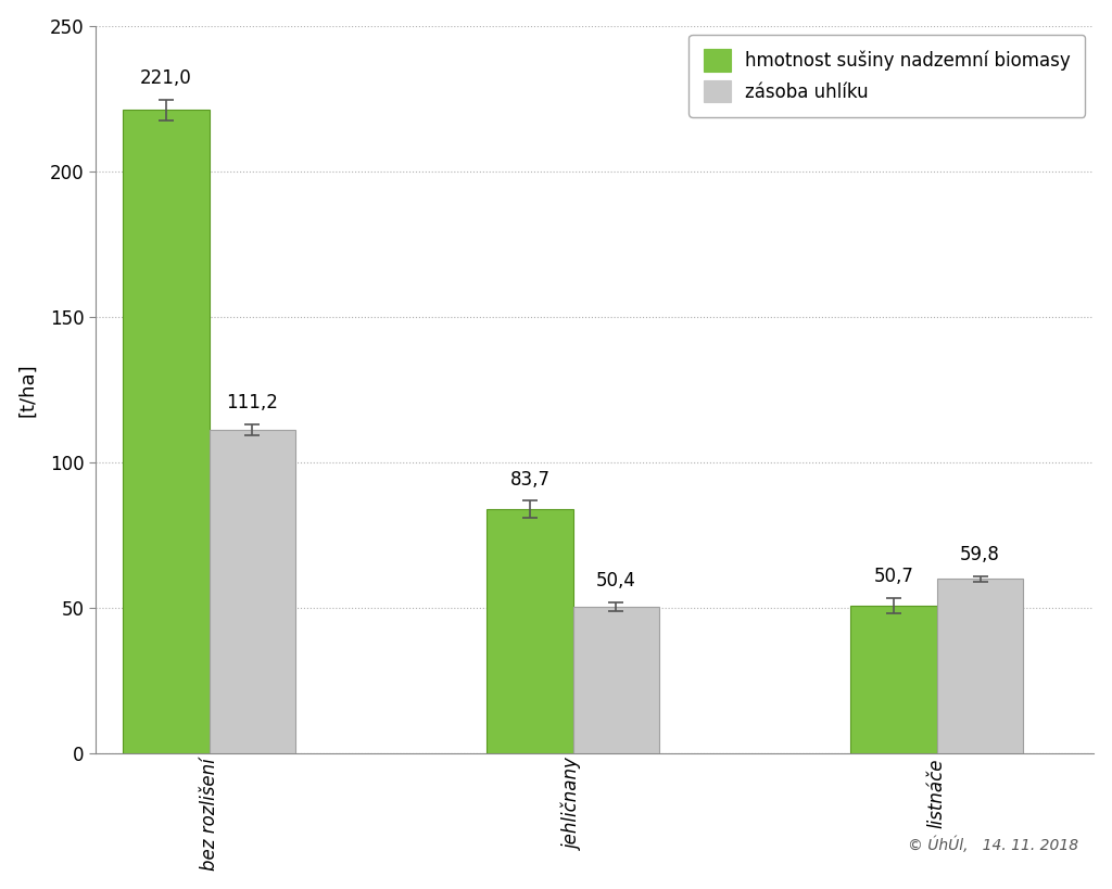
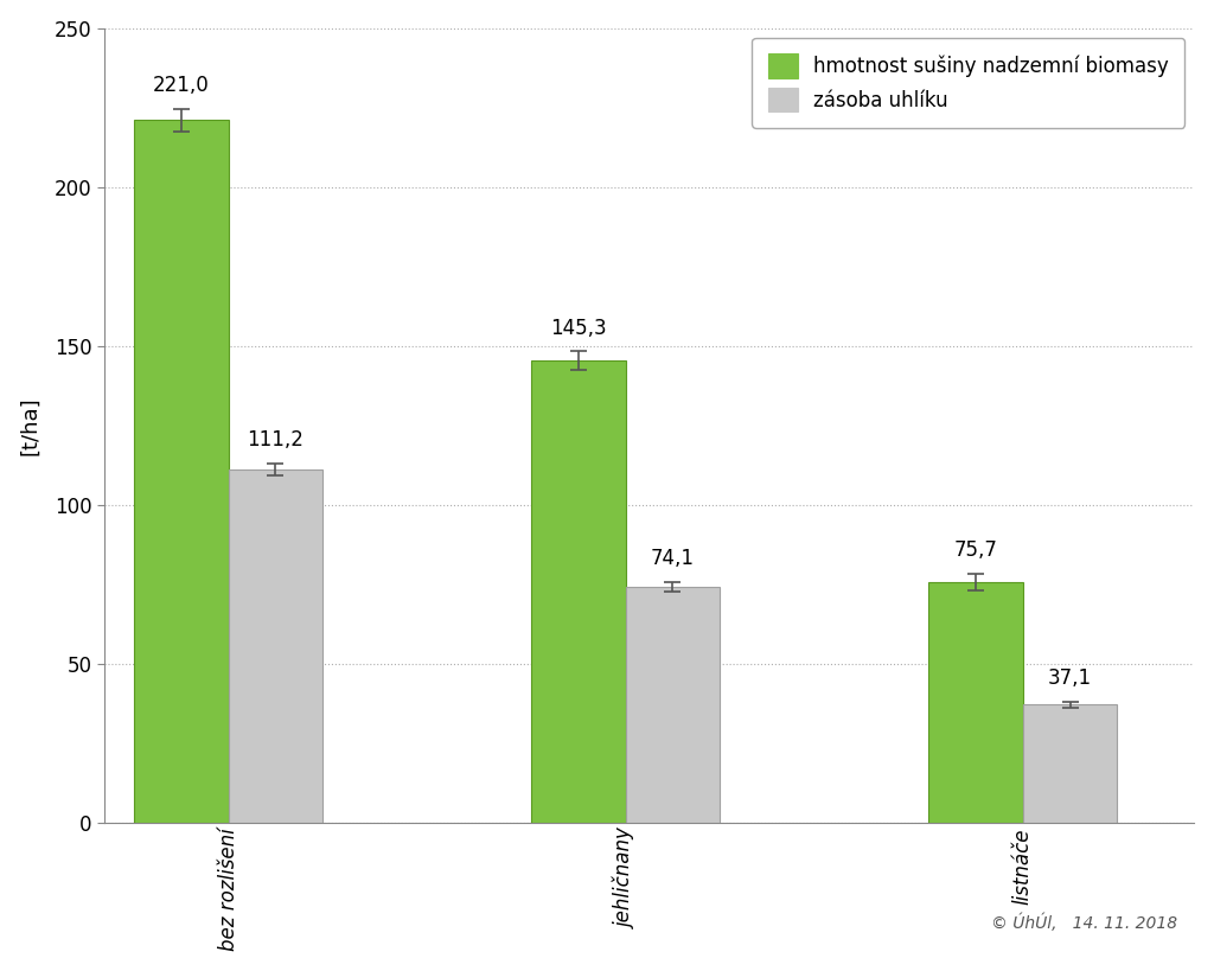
hmotnost sušiny nadzemní biomasy/jehličnany: 83,7 -> 145,3
zásoba uhlíku/jehličnany: 50,4 -> 74,1
hmotnost sušiny nadzemní biomasy/listnáče: 50,7 -> 75,7
zásoba uhlíku/listnáče: 59,8 -> 37,1
